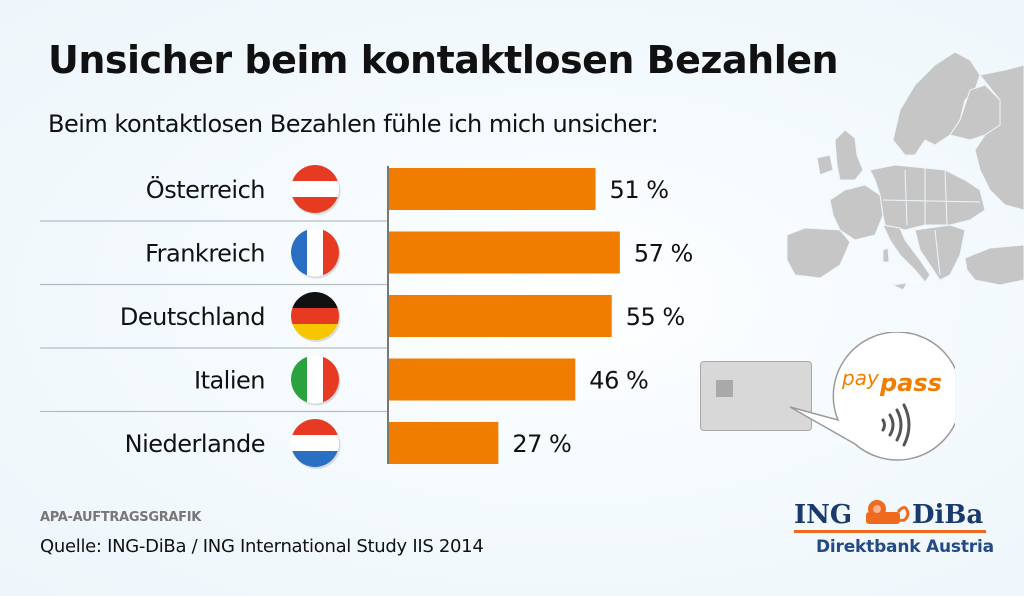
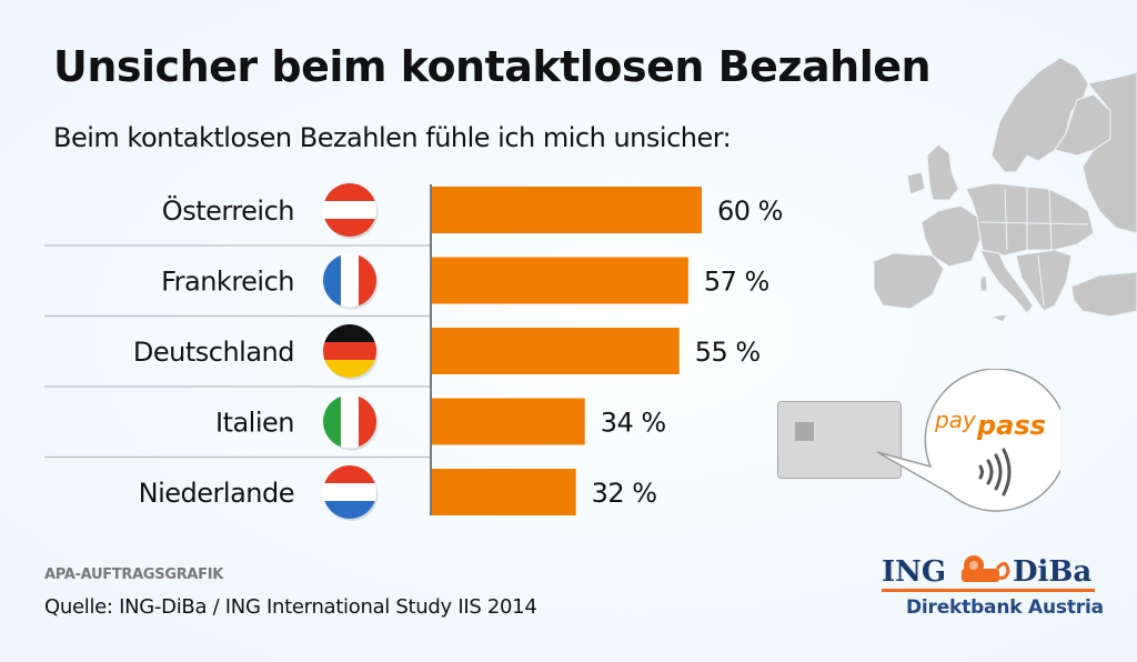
Österreich: 51 -> 60
Italien: 46 -> 34
Niederlande: 27 -> 32
